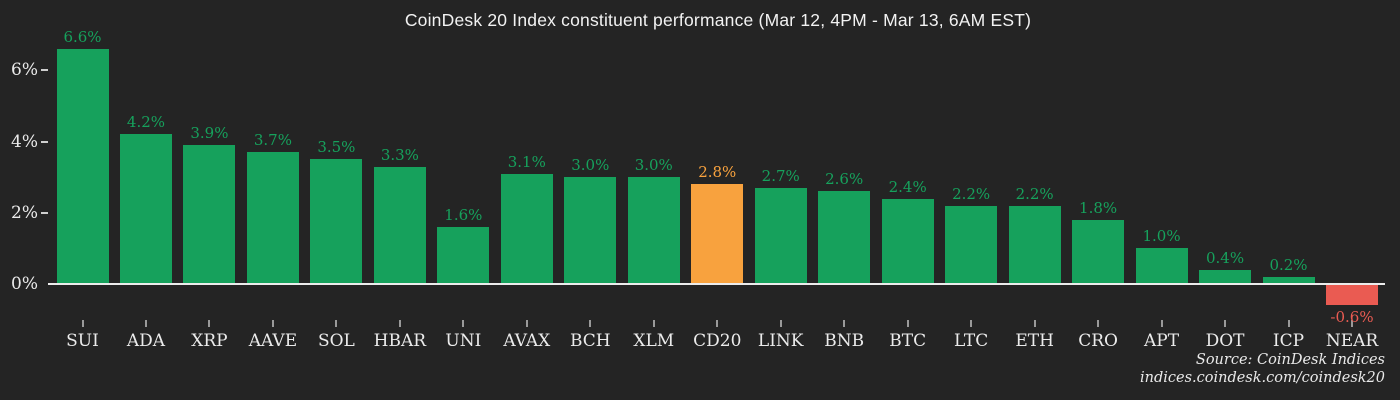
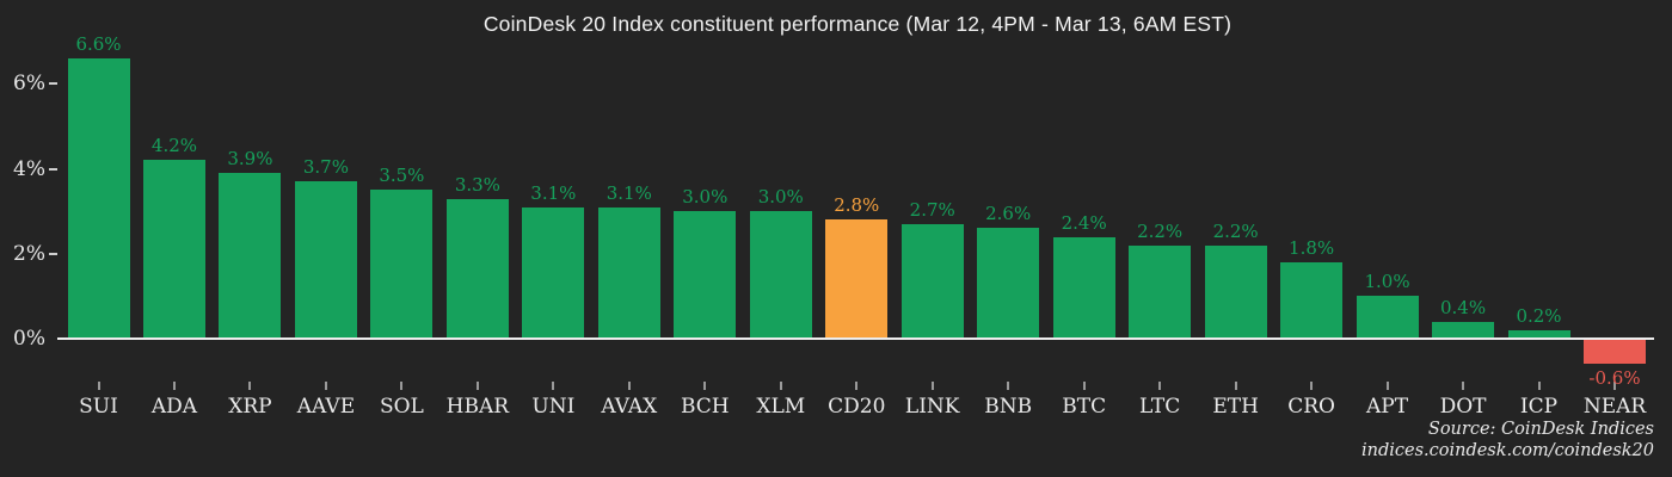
UNI: 1.6% -> 3.1%
